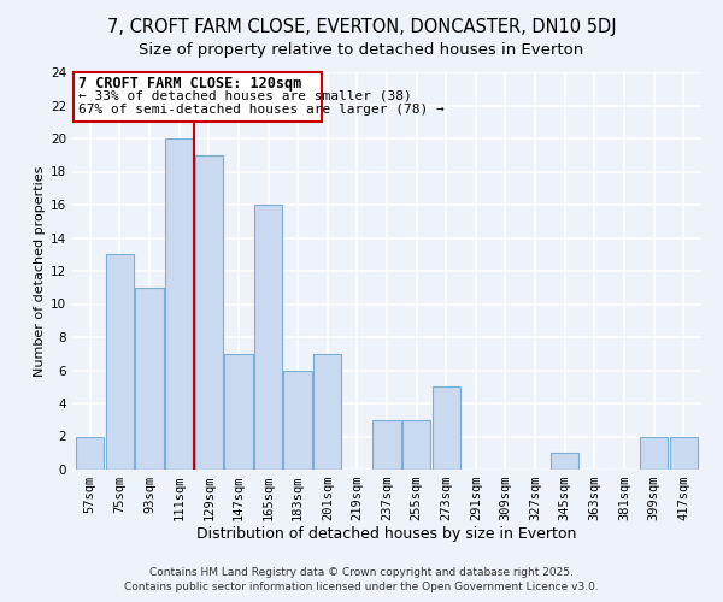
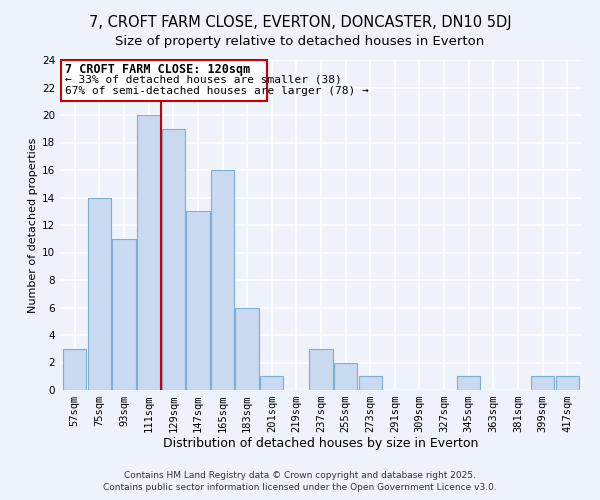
57sqm: 2 -> 3
75sqm: 13 -> 14
147sqm: 7 -> 13
201sqm: 7 -> 1
255sqm: 3 -> 2
273sqm: 5 -> 1
399sqm: 2 -> 1
417sqm: 2 -> 1
